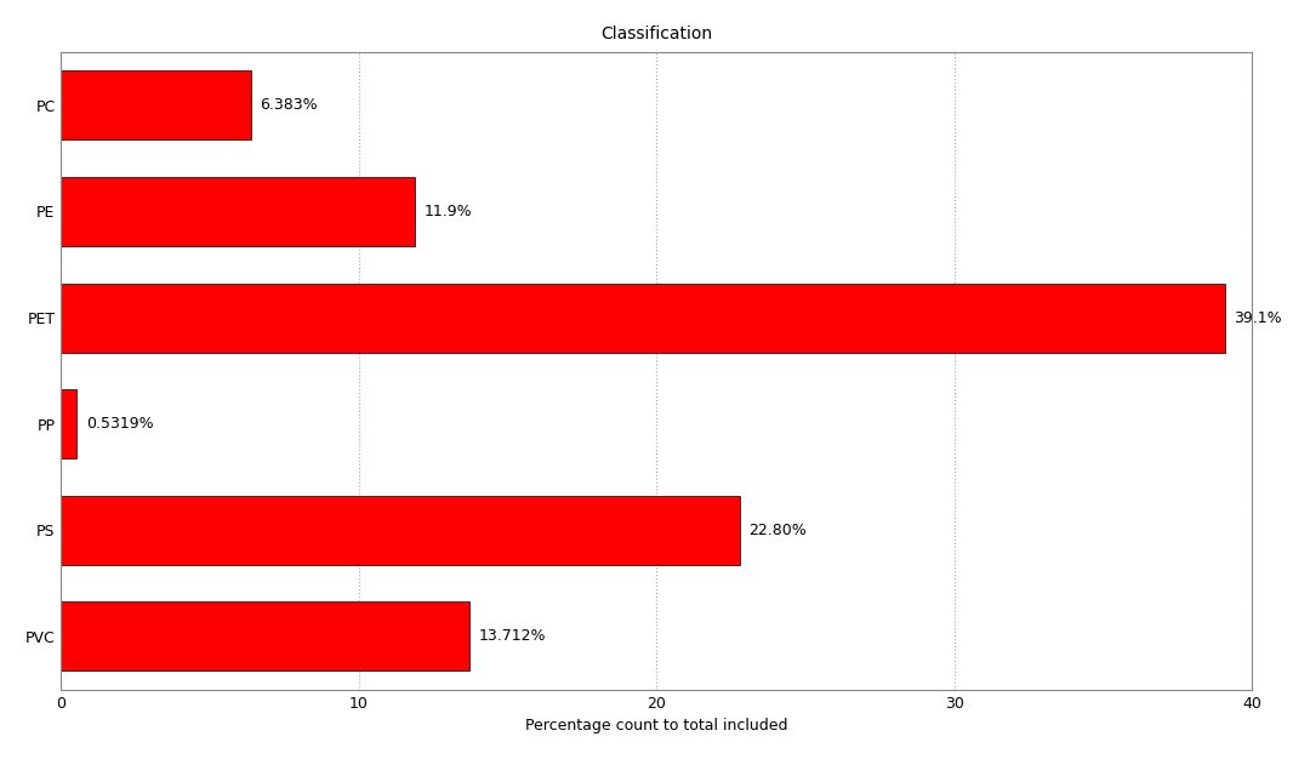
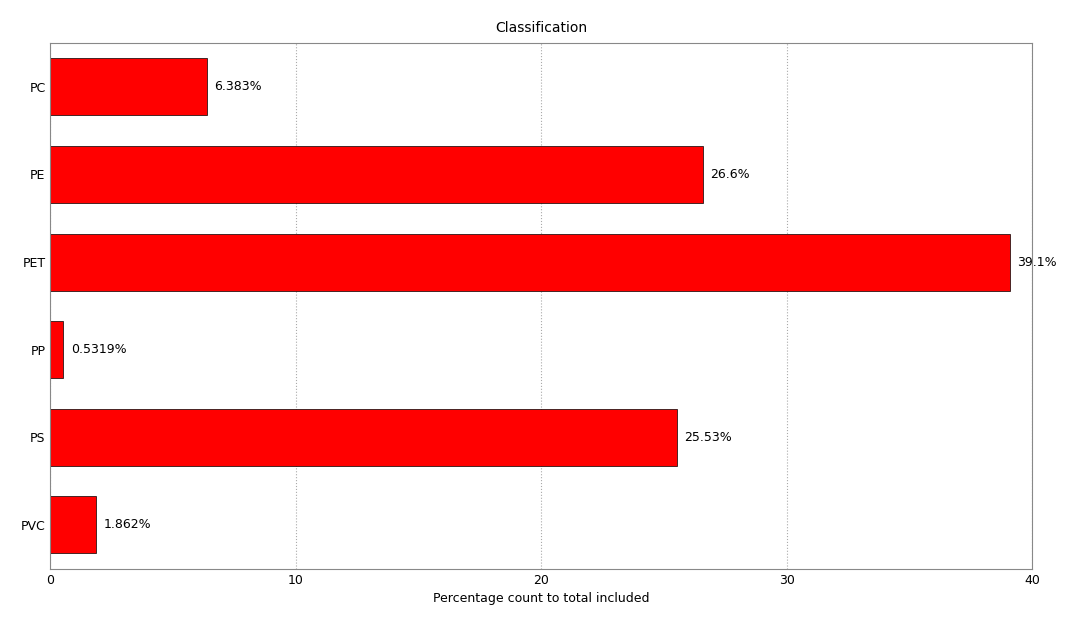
PE: 11.9% -> 26.6%
PS: 22.80% -> 25.53%
PVC: 13.712% -> 1.862%
